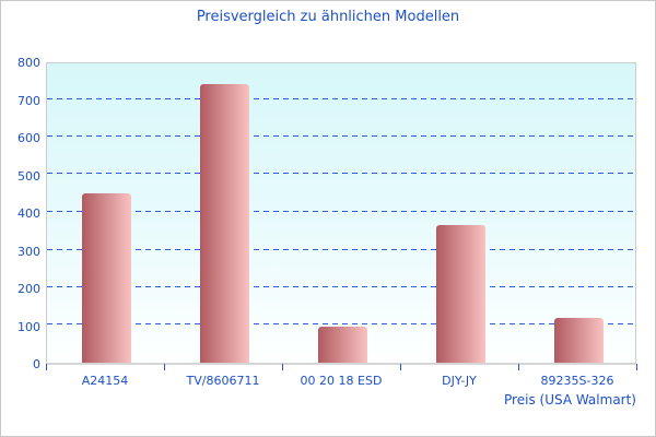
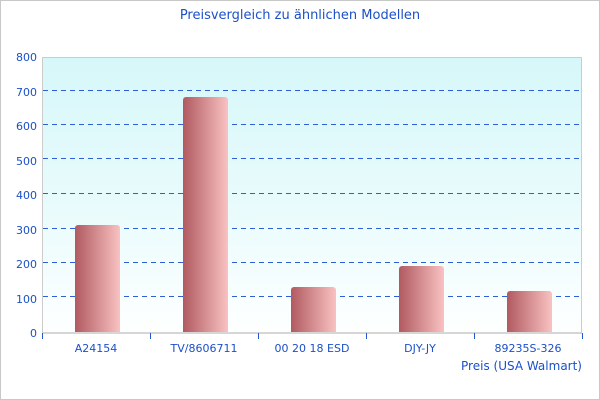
A24154: 450 -> 310
TV/8606711: 740 -> 680
00 20 18 ESD: 100 -> 130
DJY-JY: 360 -> 190
